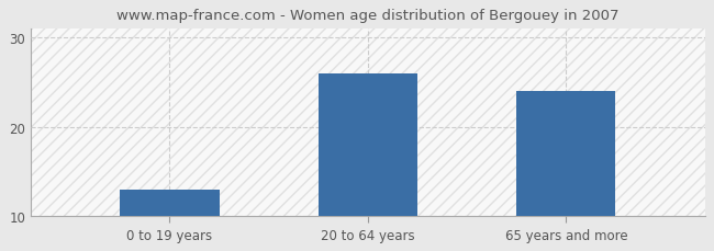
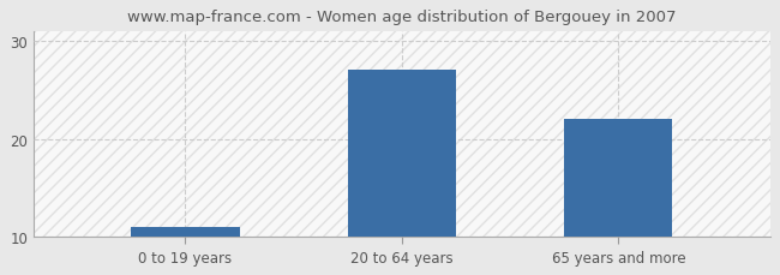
0 to 19 years: 13 -> 11
20 to 64 years: 26 -> 27
65 years and more: 24 -> 22
